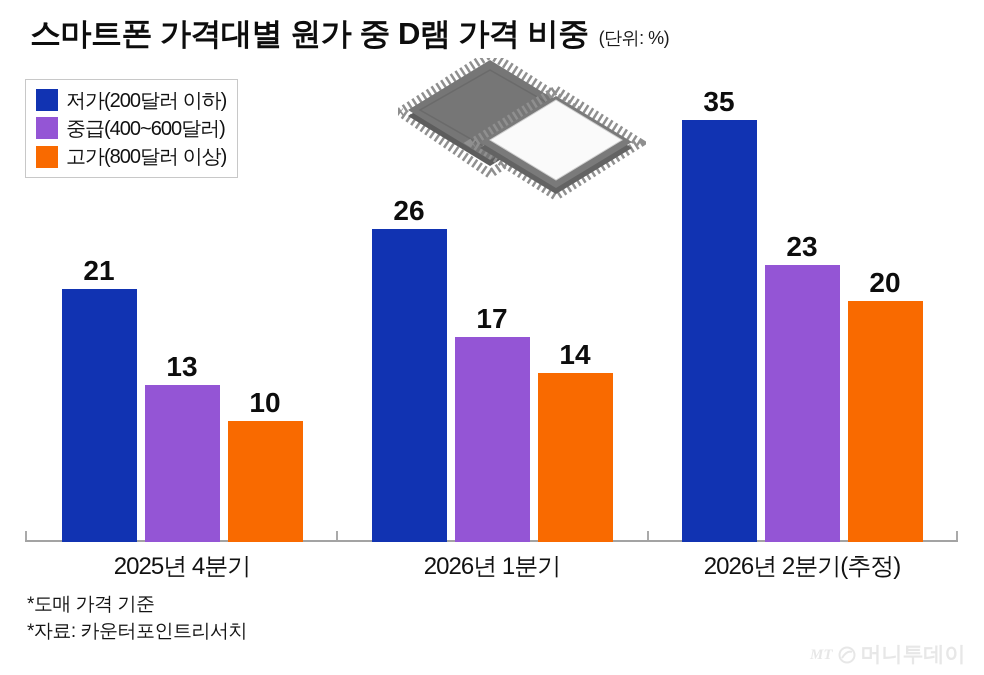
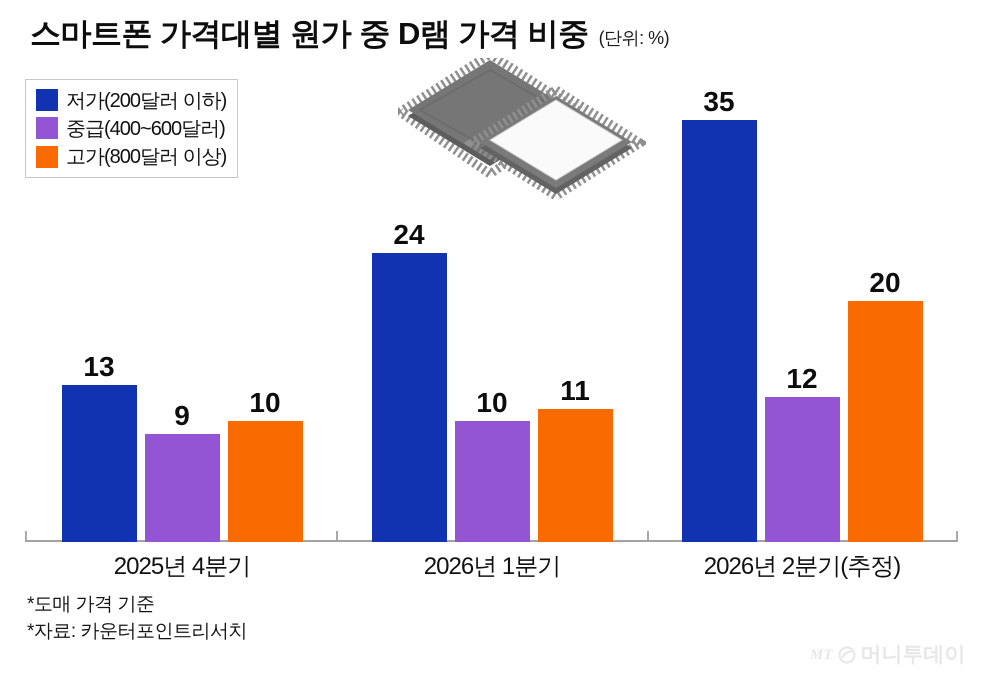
저가(200달러 이하)/2025년 4분기: 21 -> 13
중급(400~600달러)/2025년 4분기: 13 -> 9
저가(200달러 이하)/2026년 1분기: 26 -> 24
중급(400~600달러)/2026년 1분기: 17 -> 10
고가(800달러 이상)/2026년 1분기: 14 -> 11
중급(400~600달러)/2026년 2분기(추정): 23 -> 12
